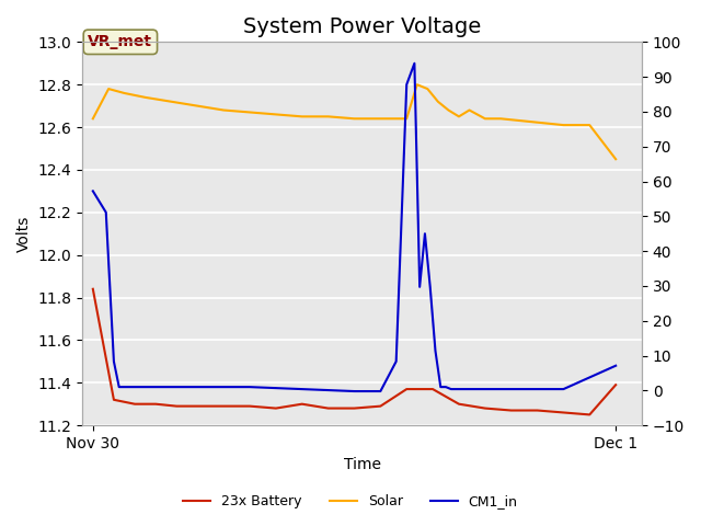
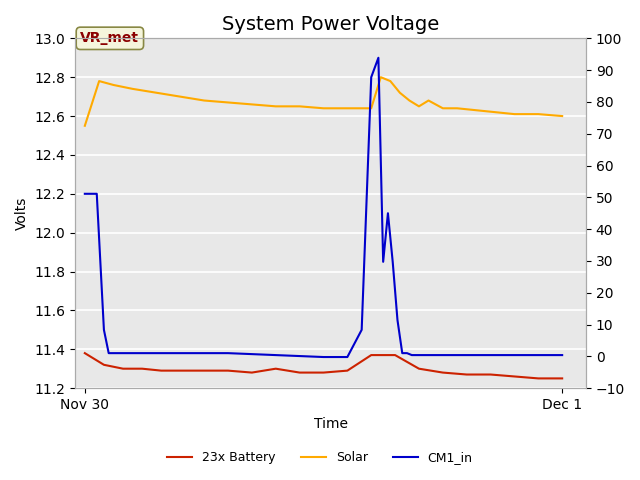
23x Battery/Nov 30: 11.84 -> 11.38
Solar/Nov 30: 12.64 -> 12.55
CM1_in/Nov 30: 12.30 -> 12.20
23x Battery/Dec 1: 11.39 -> 11.25
Solar/Dec 1: 12.45 -> 12.60
CM1_in/Dec 1: 11.48 -> 11.37
